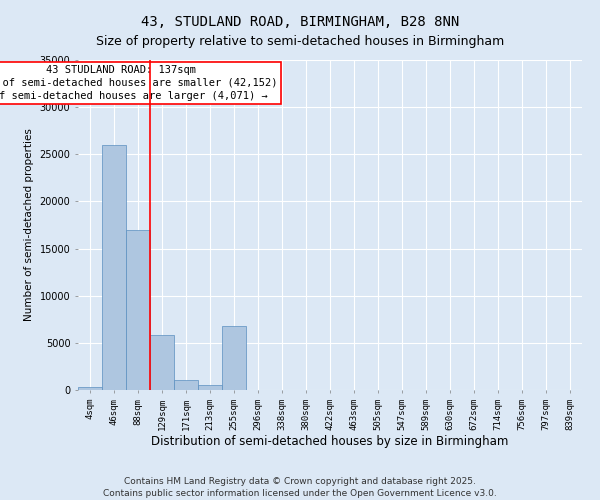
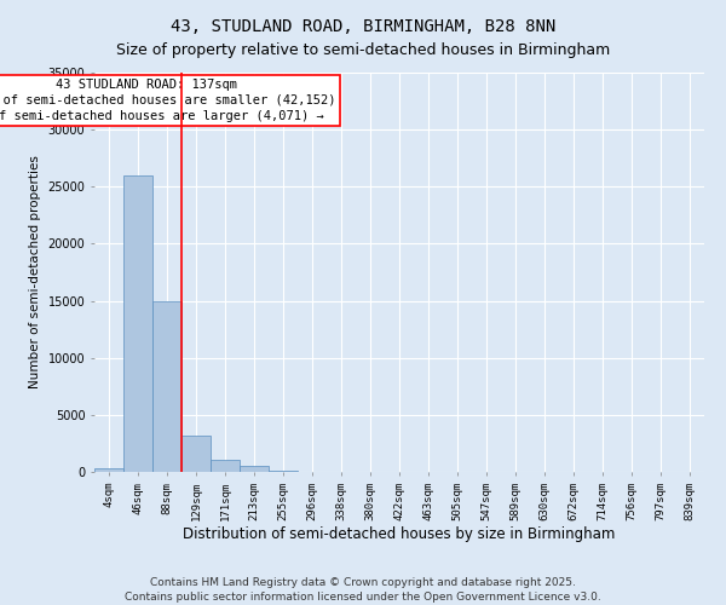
88sqm: 17000 -> 15000
129sqm: 5800 -> 3200
255sqm: 6800 -> 100
